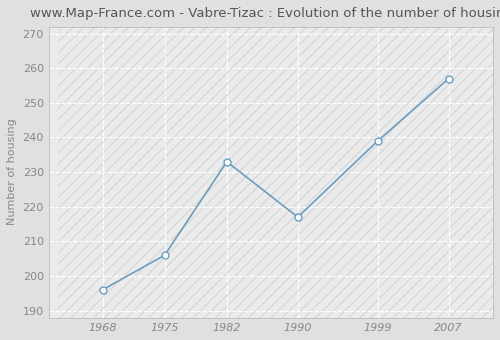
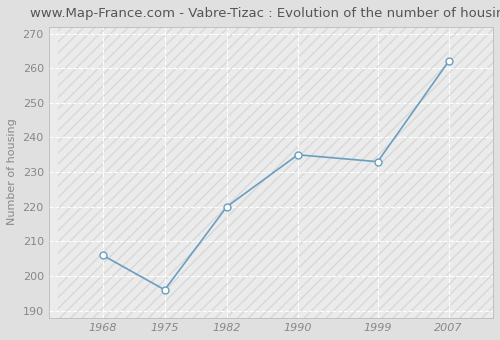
1968: 196 -> 206
1975: 206 -> 196
1982: 233 -> 220
1990: 217 -> 235
1999: 239 -> 233
2007: 257 -> 262
